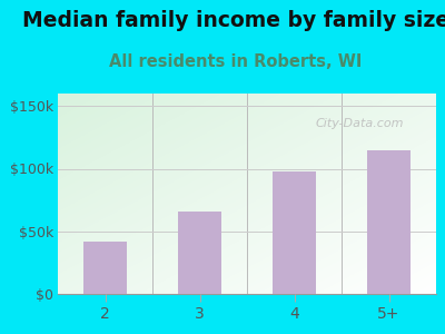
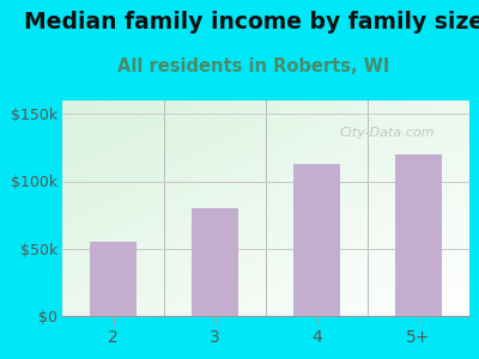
2: $42k -> $55k
3: $66k -> $80k
4: $98k -> $113k
5+: $115k -> $120k
